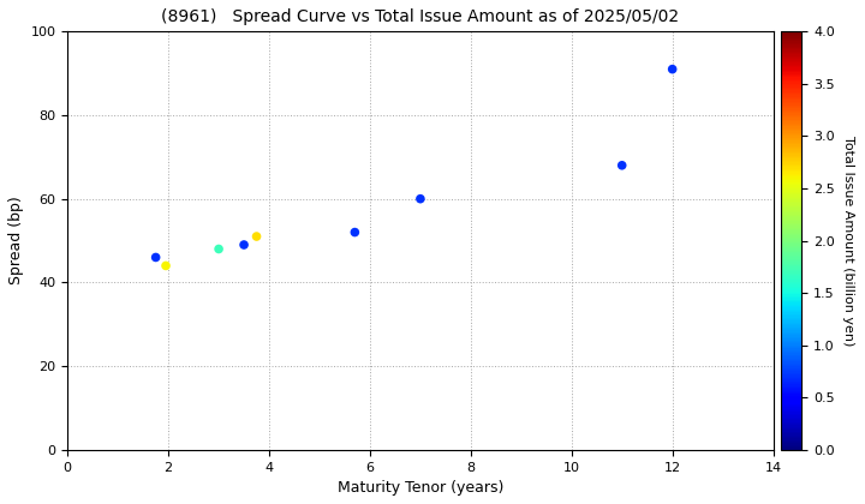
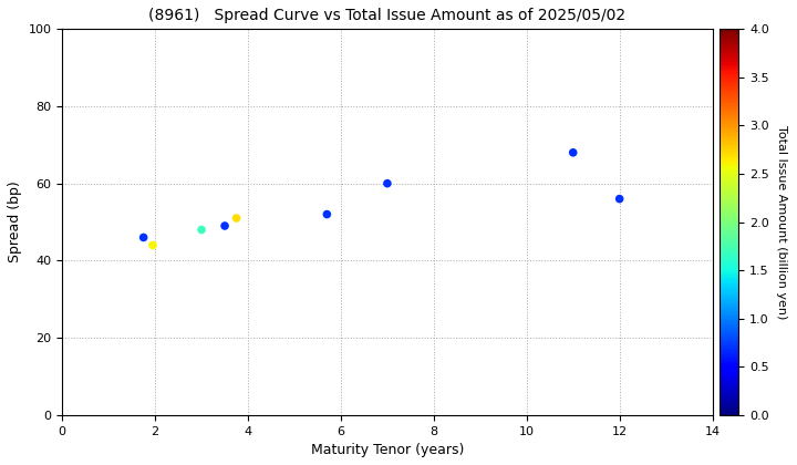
12: 91 -> 56
